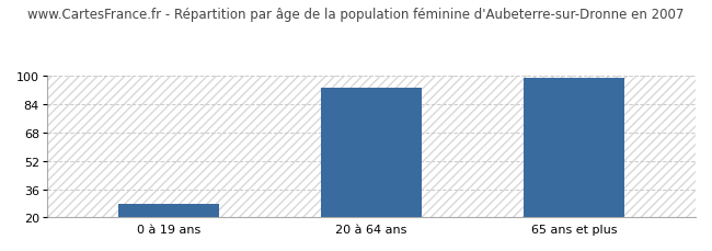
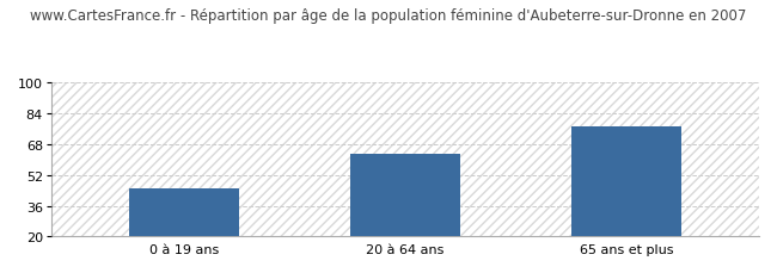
0 à 19 ans: 28 -> 45
20 à 64 ans: 93 -> 63
65 ans et plus: 99 -> 77
